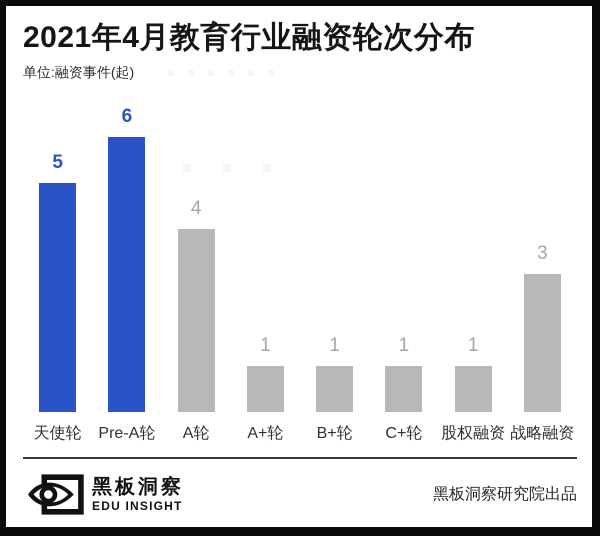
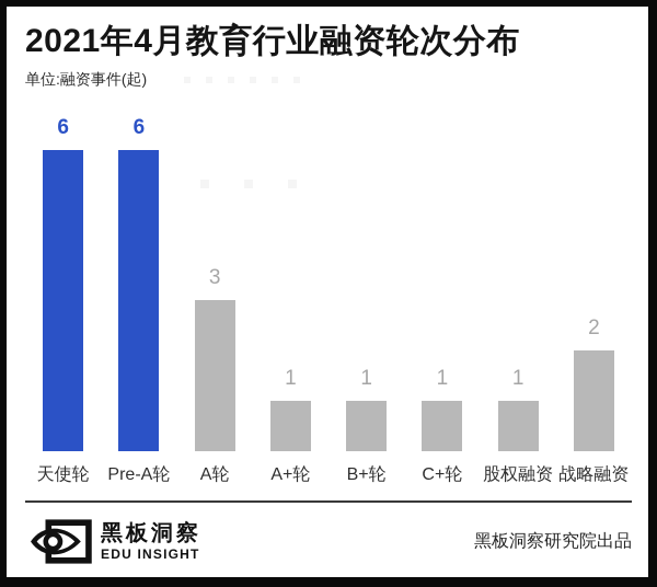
天使轮: 5 -> 6
A轮: 4 -> 3
战略融资: 3 -> 2
